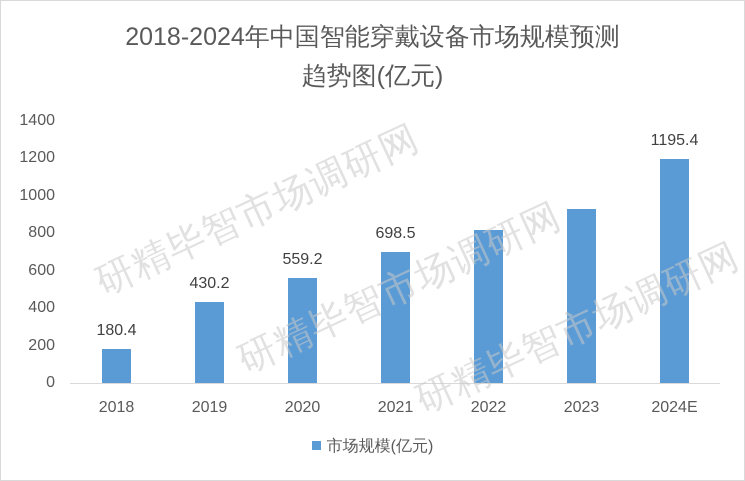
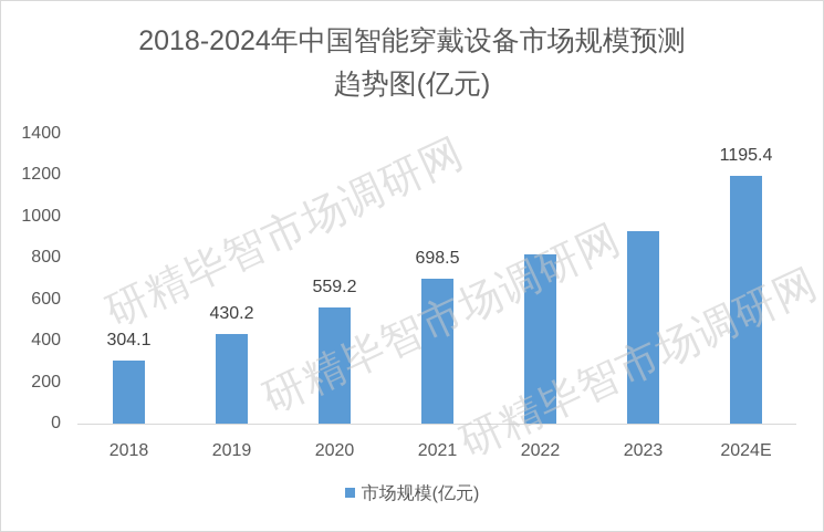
2018: 180.4 -> 304.1
